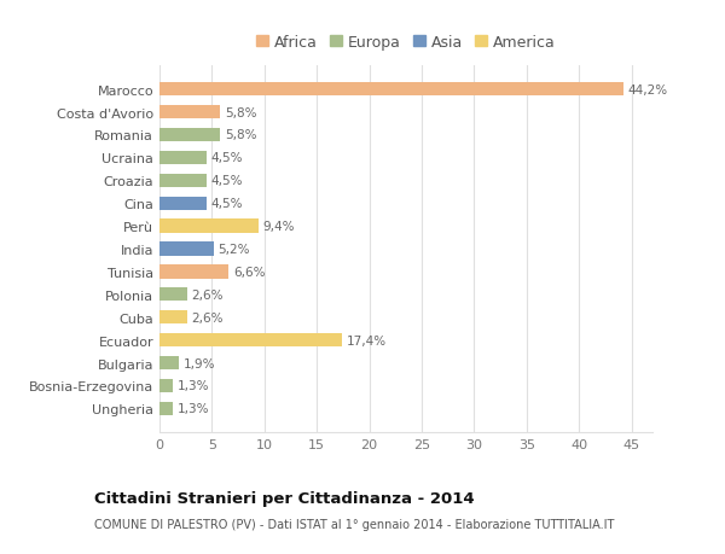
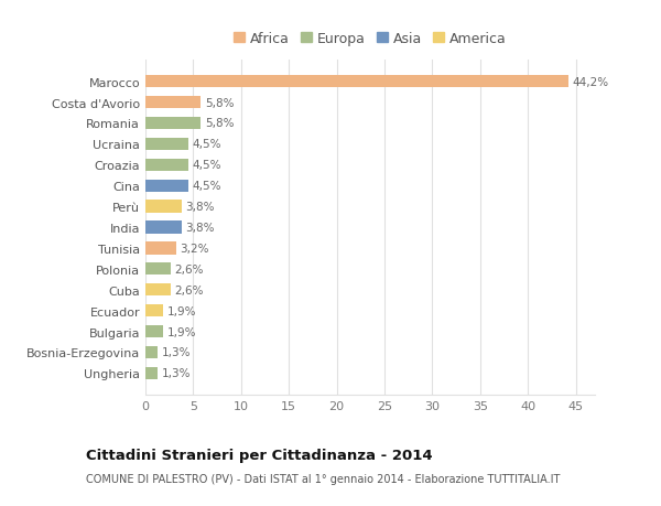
Perù: 9,4% -> 3,8%
India: 5,2% -> 3,8%
Tunisia: 6,6% -> 3,2%
Ecuador: 17,4% -> 1,9%
